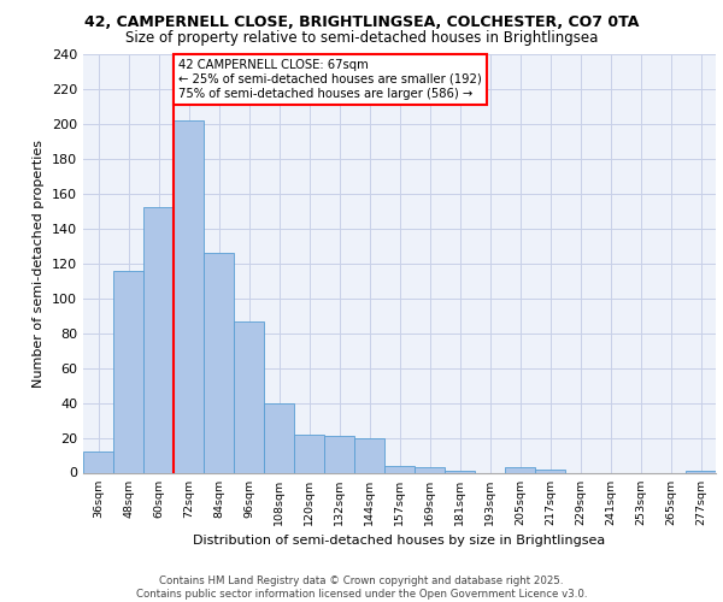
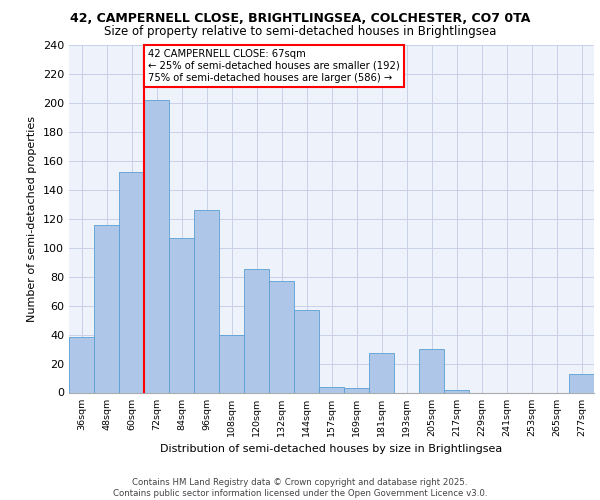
36sqm: 12 -> 38
84sqm: 126 -> 107
96sqm: 87 -> 126
120sqm: 22 -> 85
132sqm: 21 -> 77
144sqm: 20 -> 57
181sqm: 1 -> 27
205sqm: 3 -> 30
277sqm: 1 -> 13
